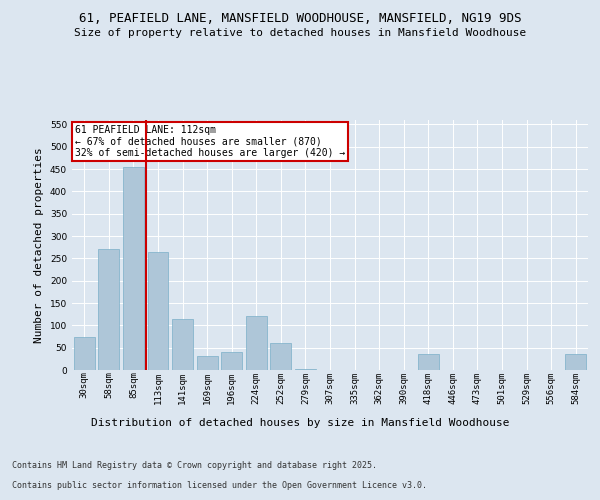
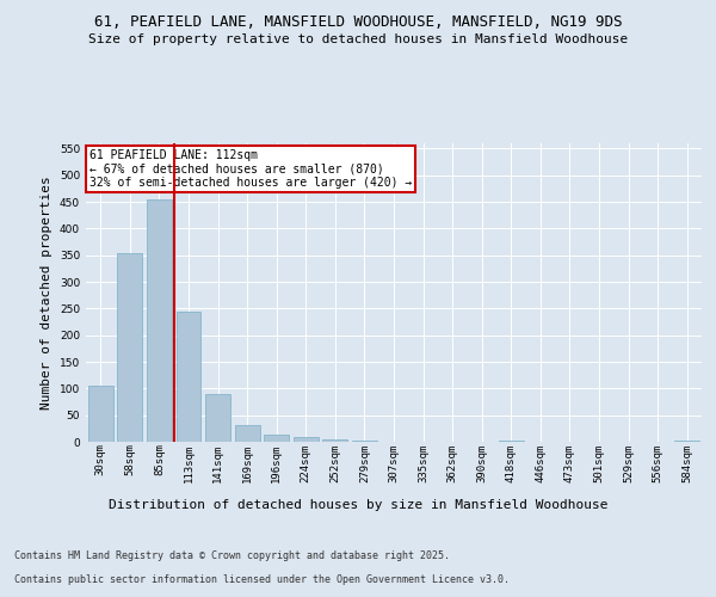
30sqm: 75 -> 105
58sqm: 270 -> 355
113sqm: 265 -> 245
141sqm: 115 -> 90
196sqm: 40 -> 14
224sqm: 120 -> 8
252sqm: 60 -> 5
418sqm: 35 -> 3
584sqm: 35 -> 3
